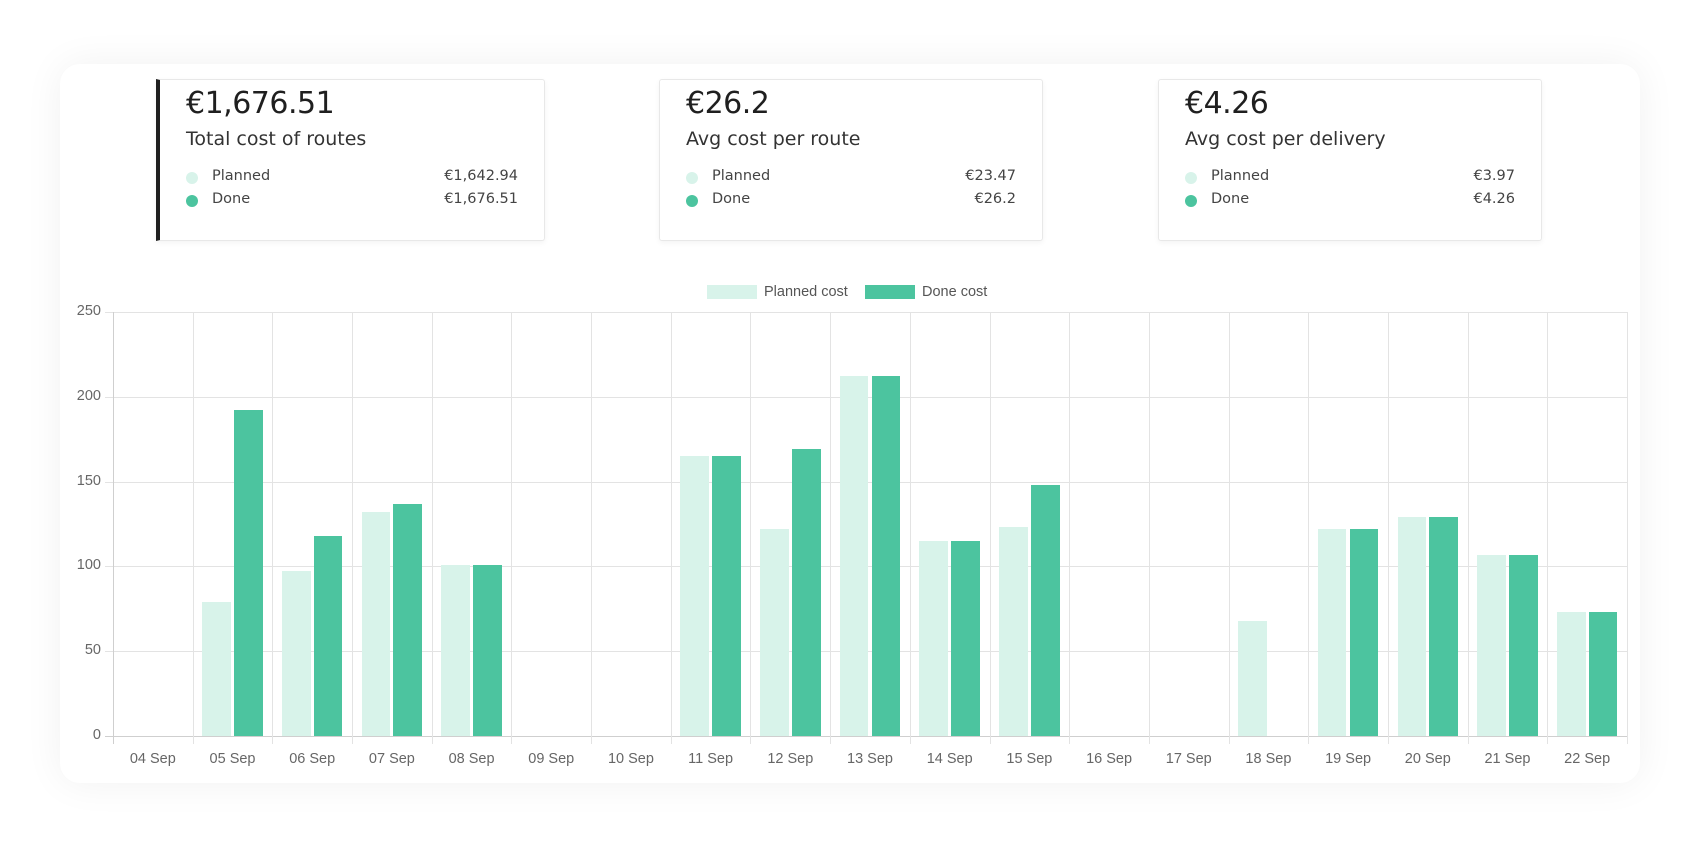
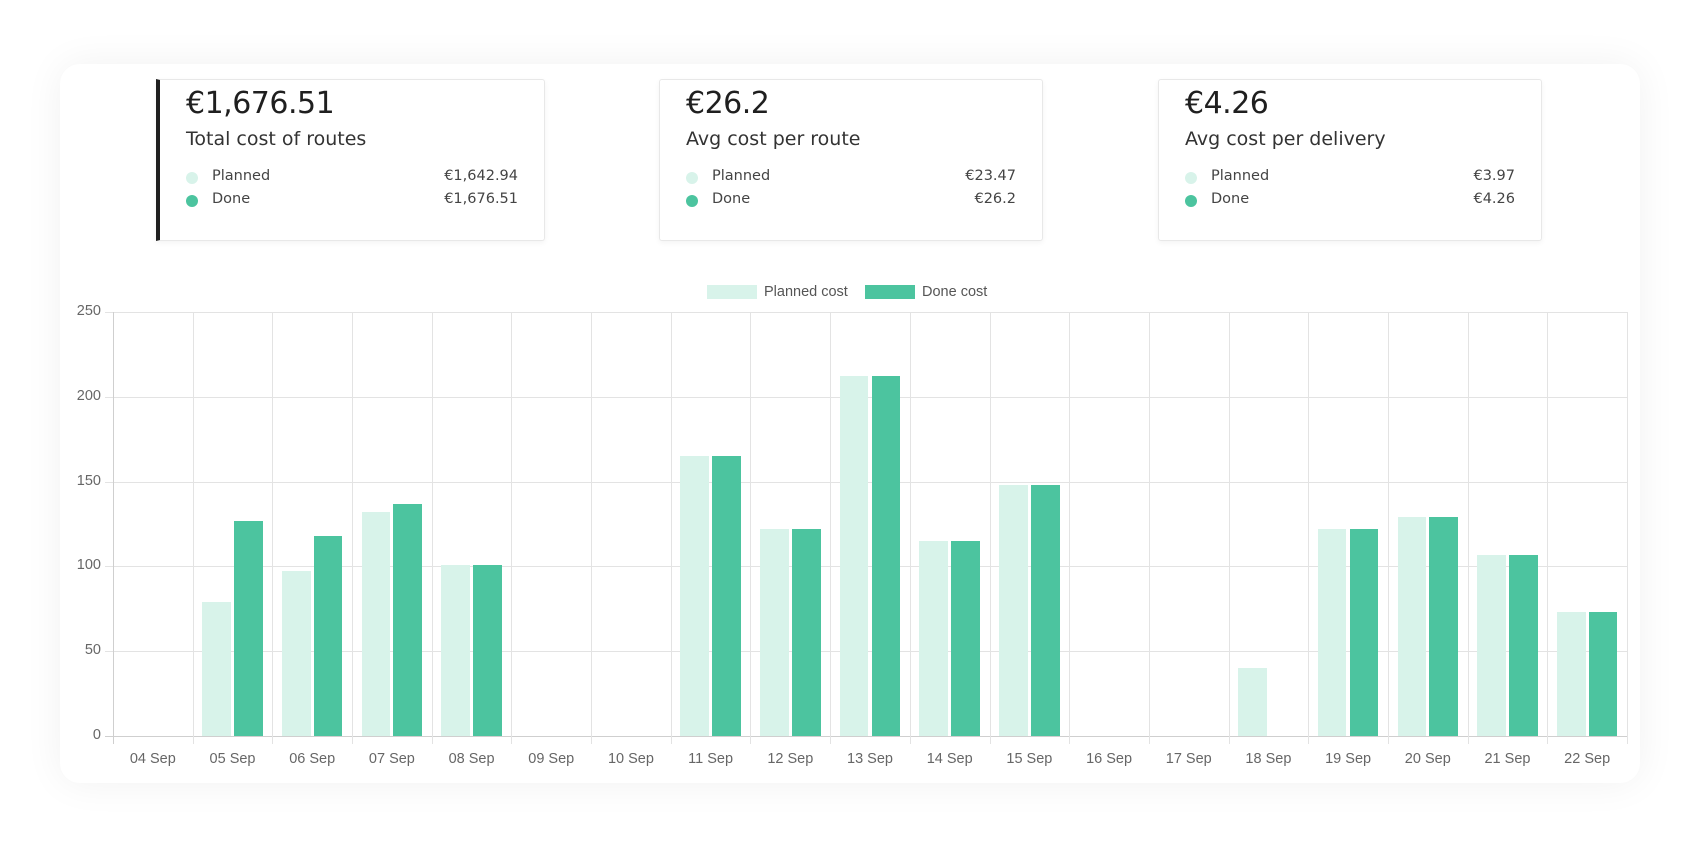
Done cost/05 Sep: 192 -> 127
Done cost/12 Sep: 169 -> 122
Planned cost/15 Sep: 123 -> 148
Planned cost/18 Sep: 68 -> 40
